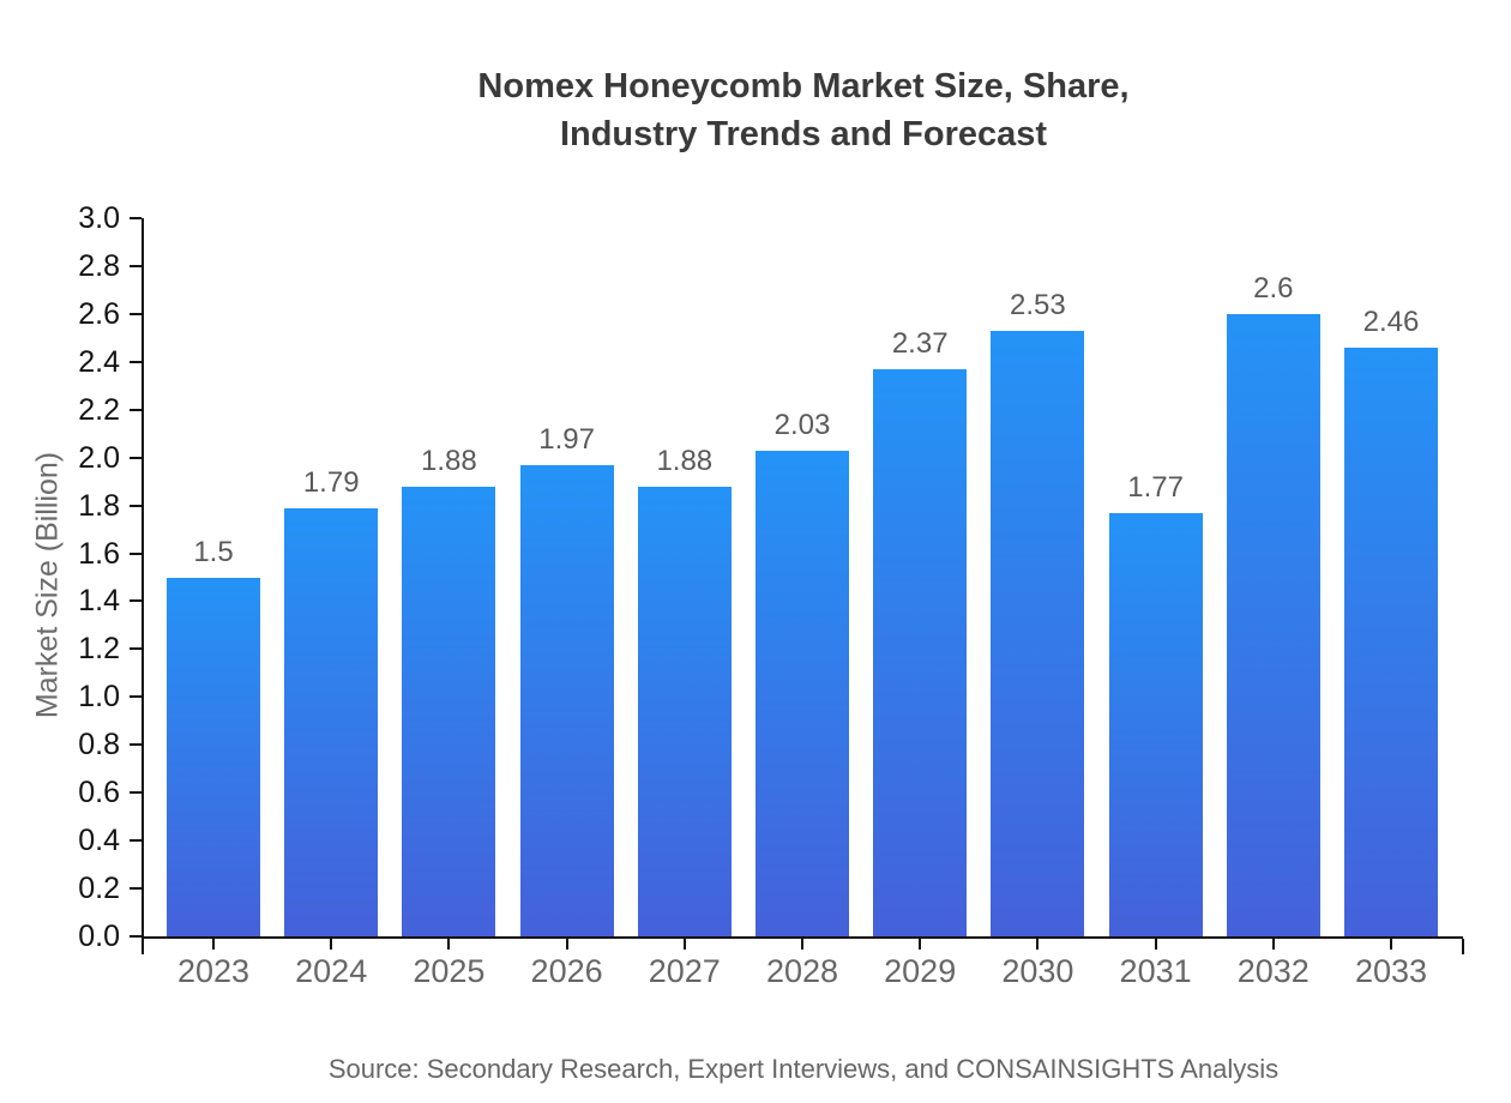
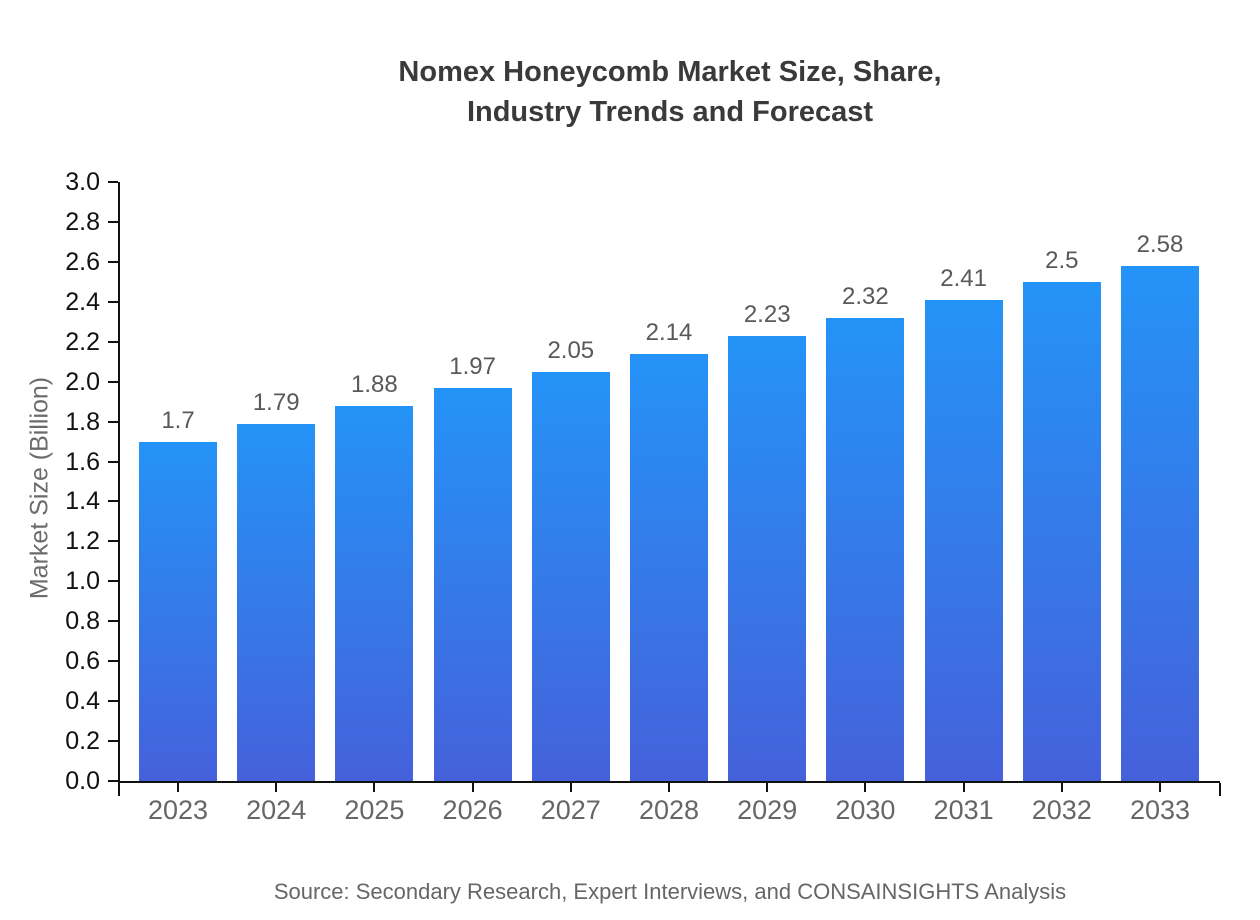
2023: 1.5 -> 1.7
2027: 1.88 -> 2.05
2028: 2.03 -> 2.14
2029: 2.37 -> 2.23
2030: 2.53 -> 2.32
2031: 1.77 -> 2.41
2032: 2.6 -> 2.5
2033: 2.46 -> 2.58
